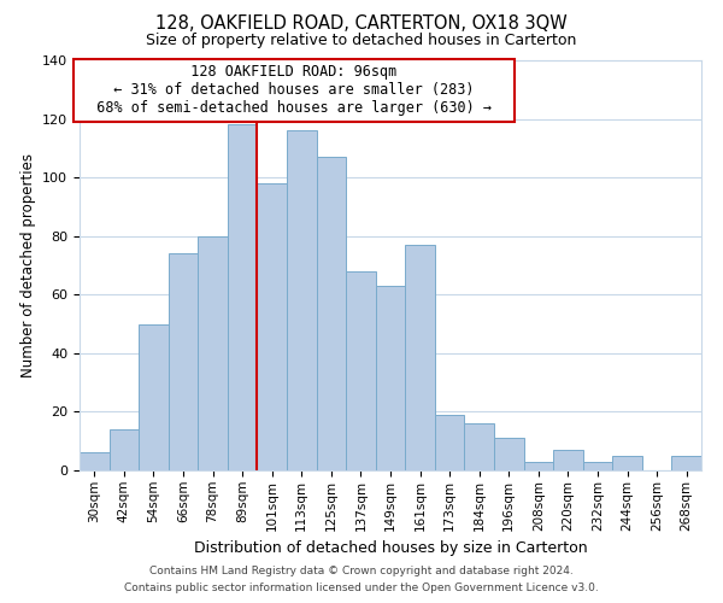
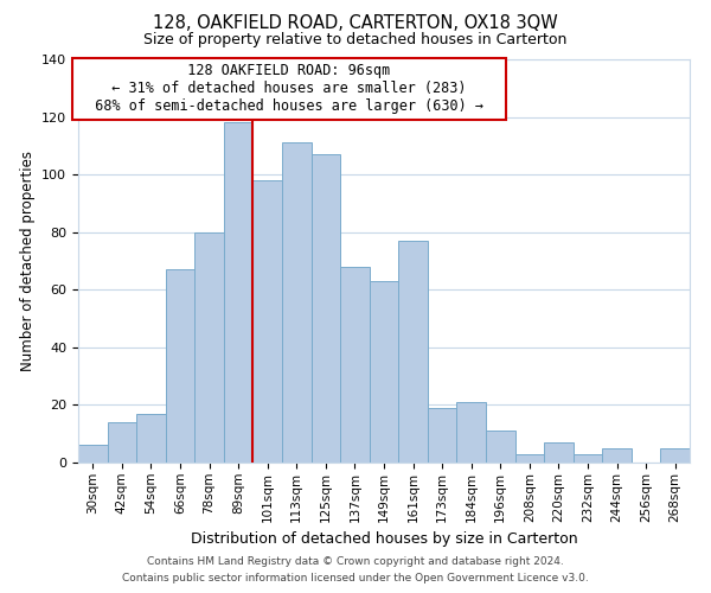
54sqm: 50 -> 17
66sqm: 74 -> 67
113sqm: 116 -> 111
184sqm: 16 -> 21
